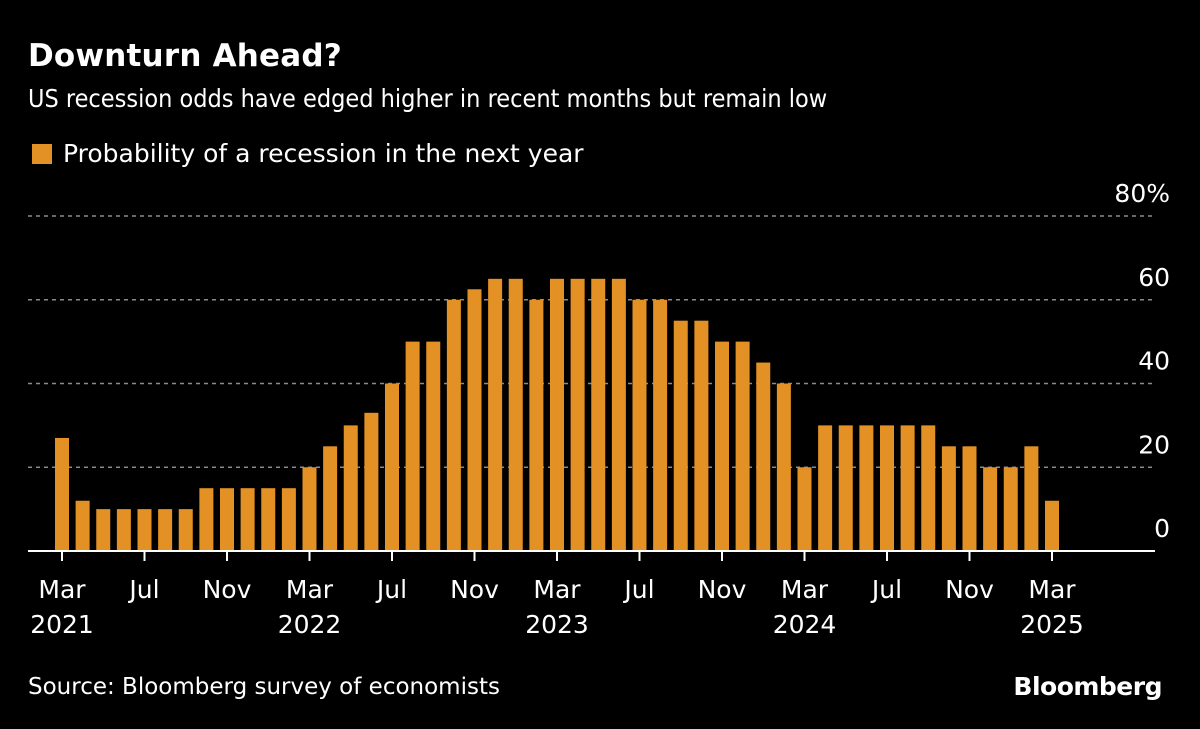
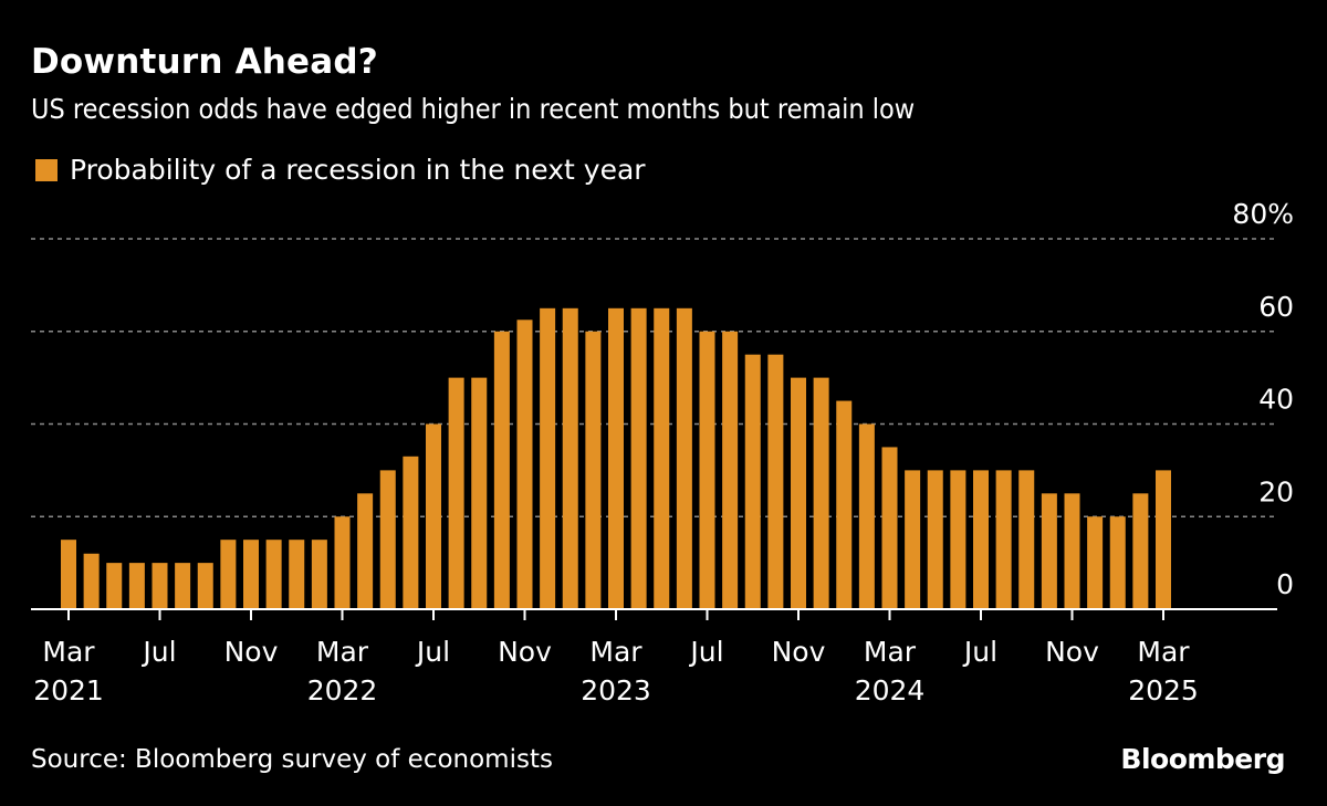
Mar 2021: 27% -> 15%
Mar 2024: 20% -> 35%
Mar 2025: 12% -> 30%
